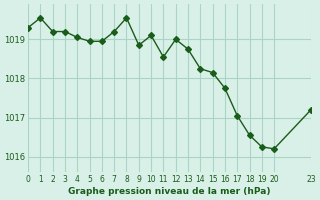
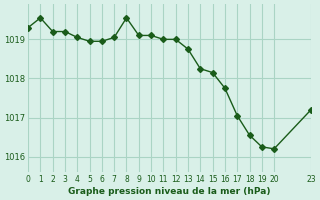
7: 1019.20 -> 1019.05
9: 1018.85 -> 1019.10
11: 1018.55 -> 1019.00
